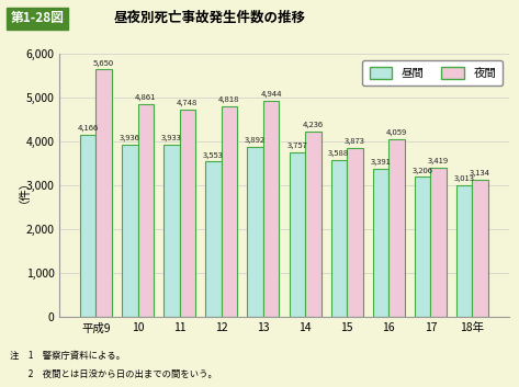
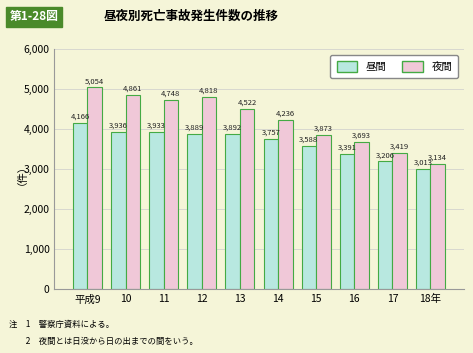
夜間/平成9: 5,650 -> 5,054
昼間/12: 3,553 -> 3,889
夜間/13: 4,944 -> 4,522
夜間/16: 4,059 -> 3,693
